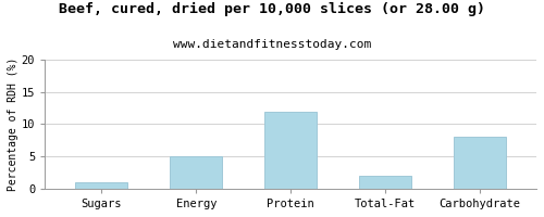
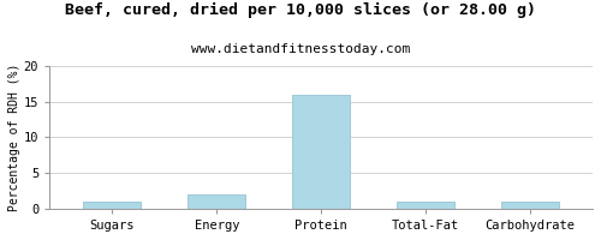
Energy: 5 -> 2
Protein: 12 -> 16
Total-Fat: 2 -> 1
Carbohydrate: 8 -> 1
